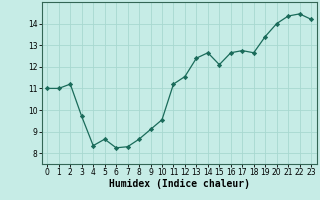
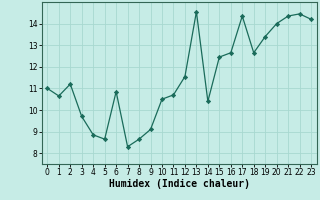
1: 11.00 -> 10.65
4: 8.35 -> 8.85
6: 8.25 -> 10.85
10: 9.55 -> 10.50
11: 11.20 -> 10.70
13: 12.40 -> 14.55
14: 12.65 -> 10.40
15: 12.10 -> 12.45
17: 12.75 -> 14.35
